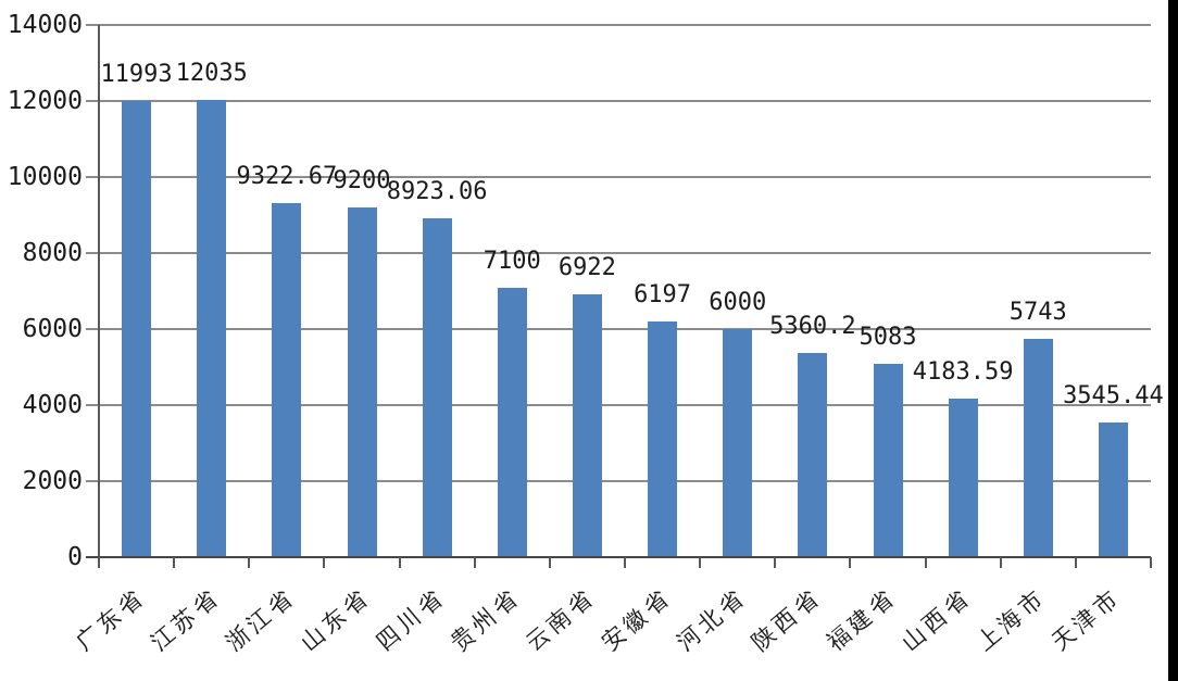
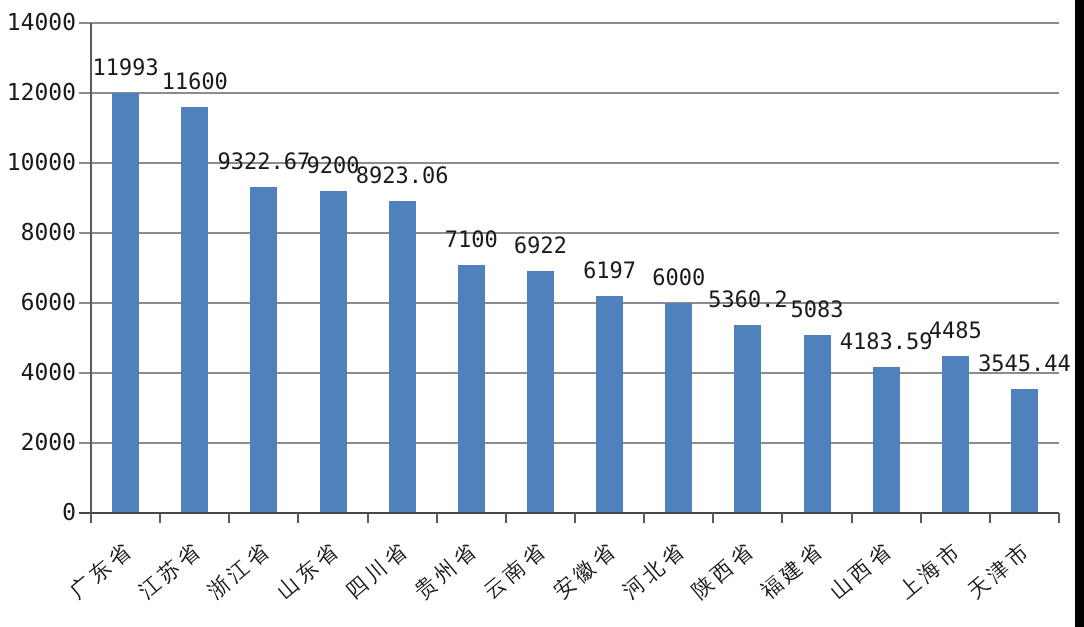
江苏省: 12035 -> 11600
上海市: 5743 -> 4485
